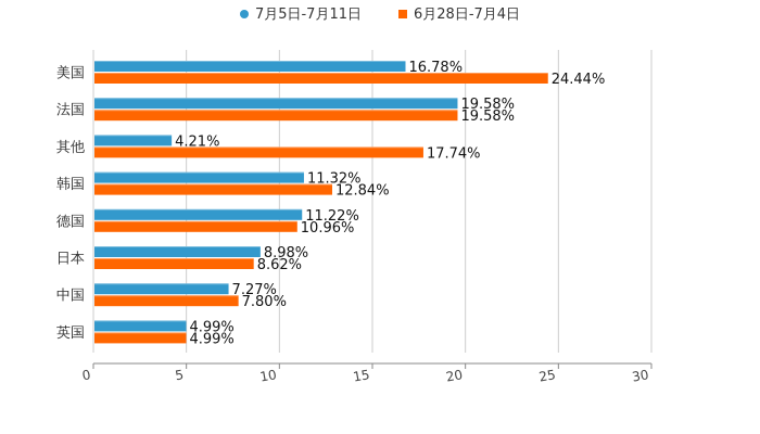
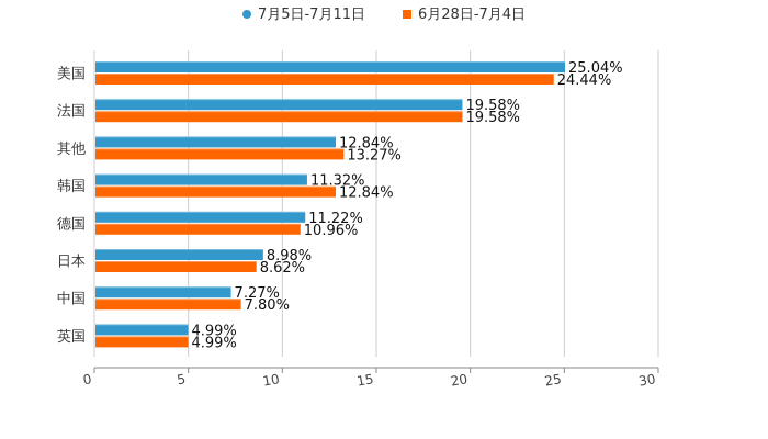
7月5日-7月11日/美国: 16.78% -> 25.04%
7月5日-7月11日/其他: 4.21% -> 12.84%
6月28日-7月4日/其他: 17.74% -> 13.27%
